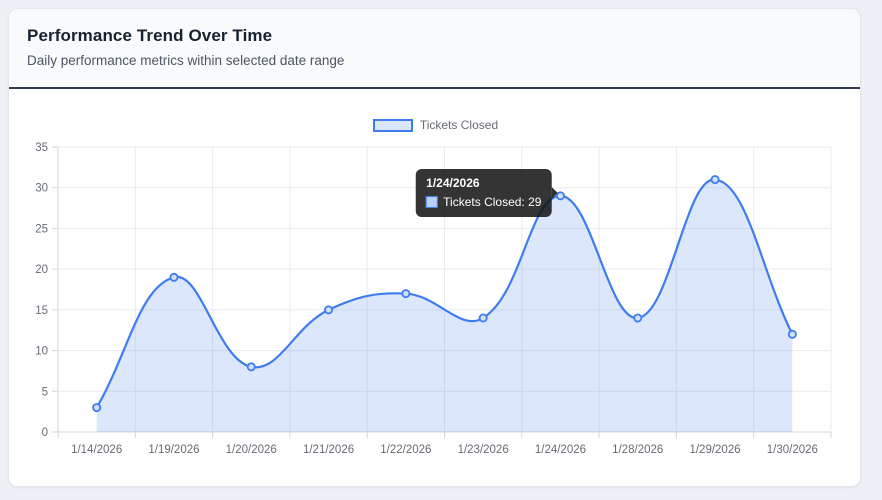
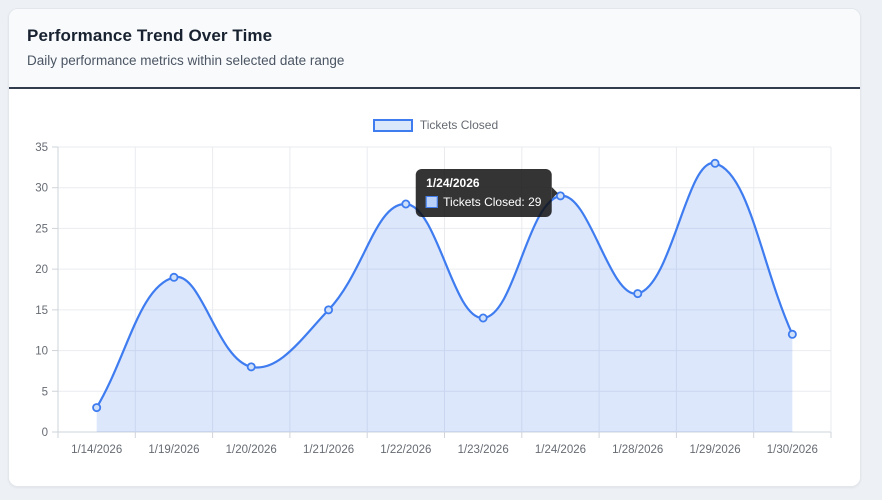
1/22/2026: 17 -> 28
1/28/2026: 14 -> 17
1/29/2026: 31 -> 33
